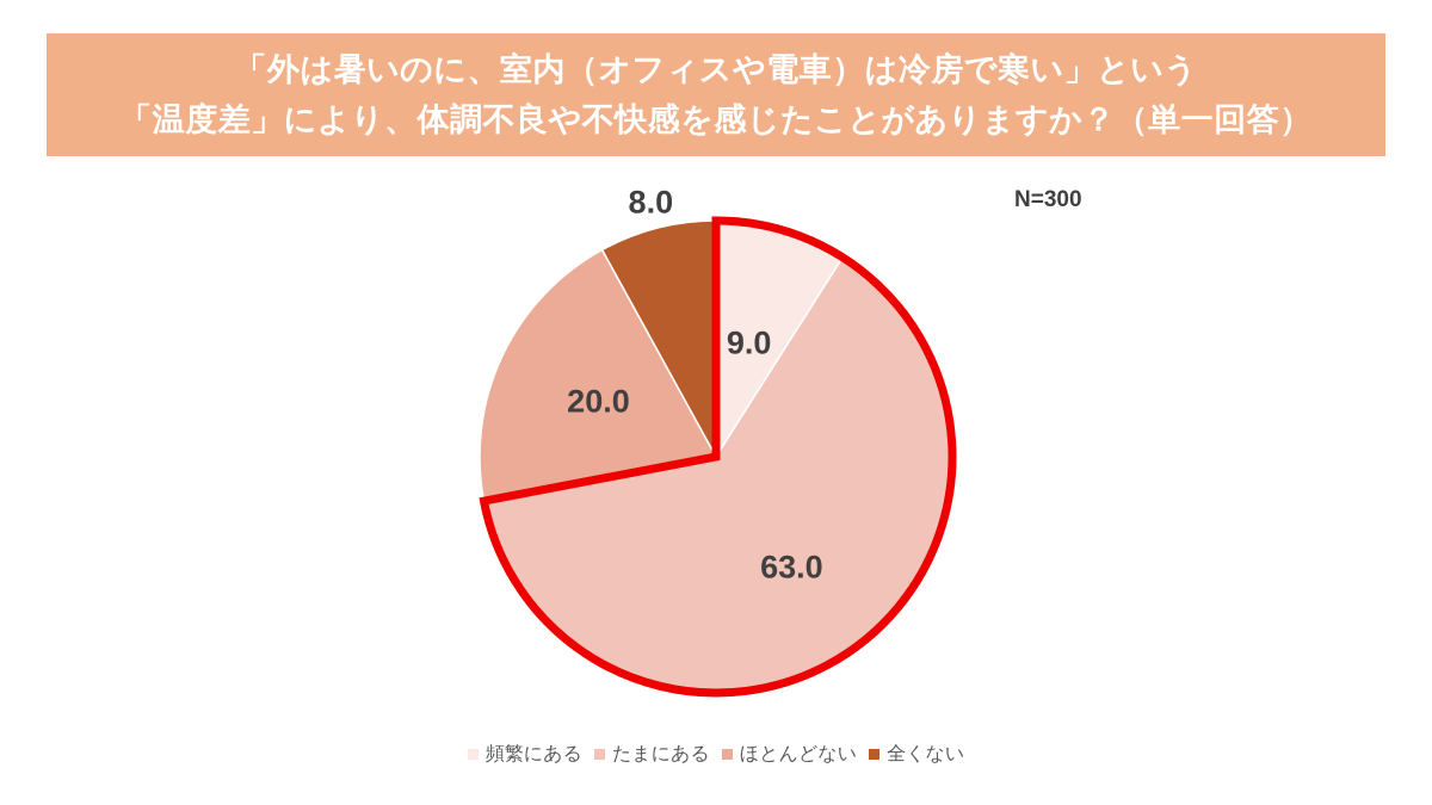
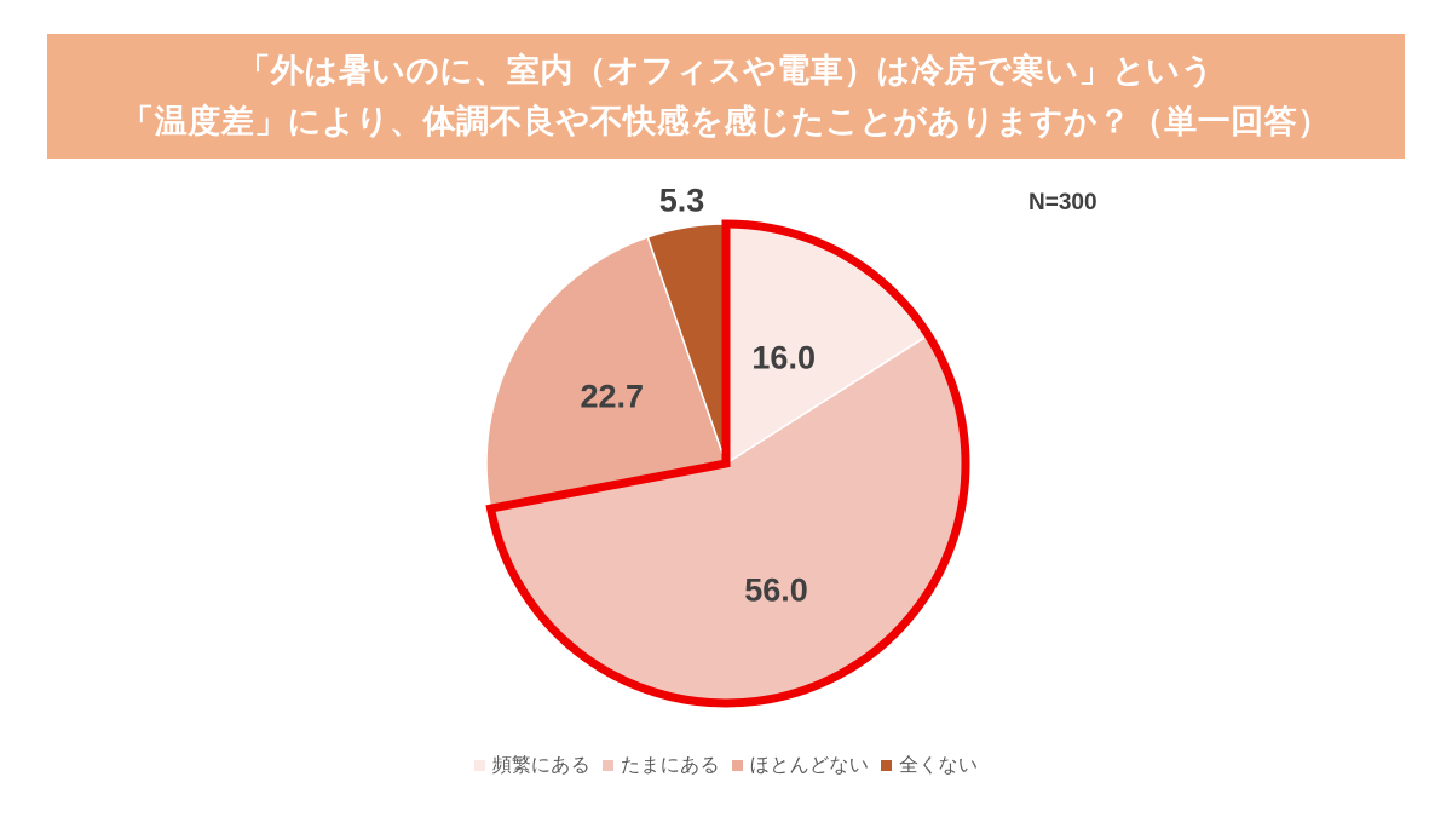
頻繁にある: 9.0 -> 16.0
たまにある: 63.0 -> 56.0
ほとんどない: 20.0 -> 22.7
全くない: 8.0 -> 5.3
